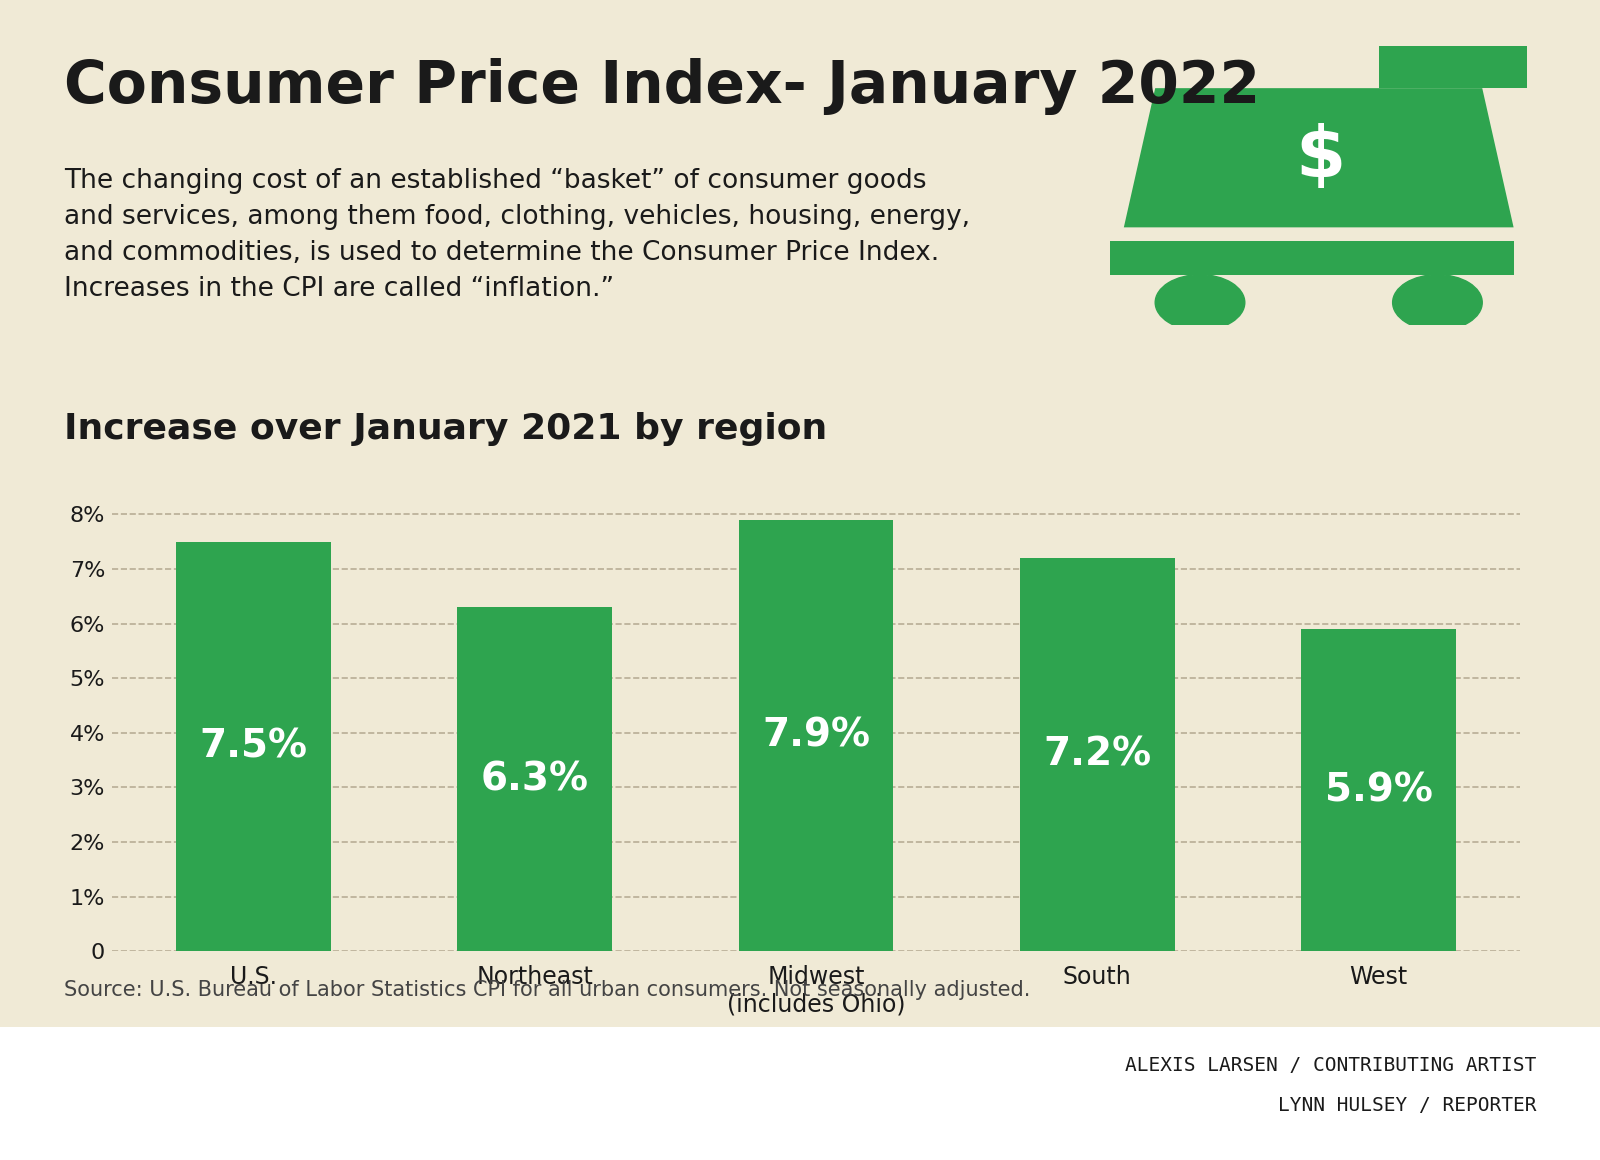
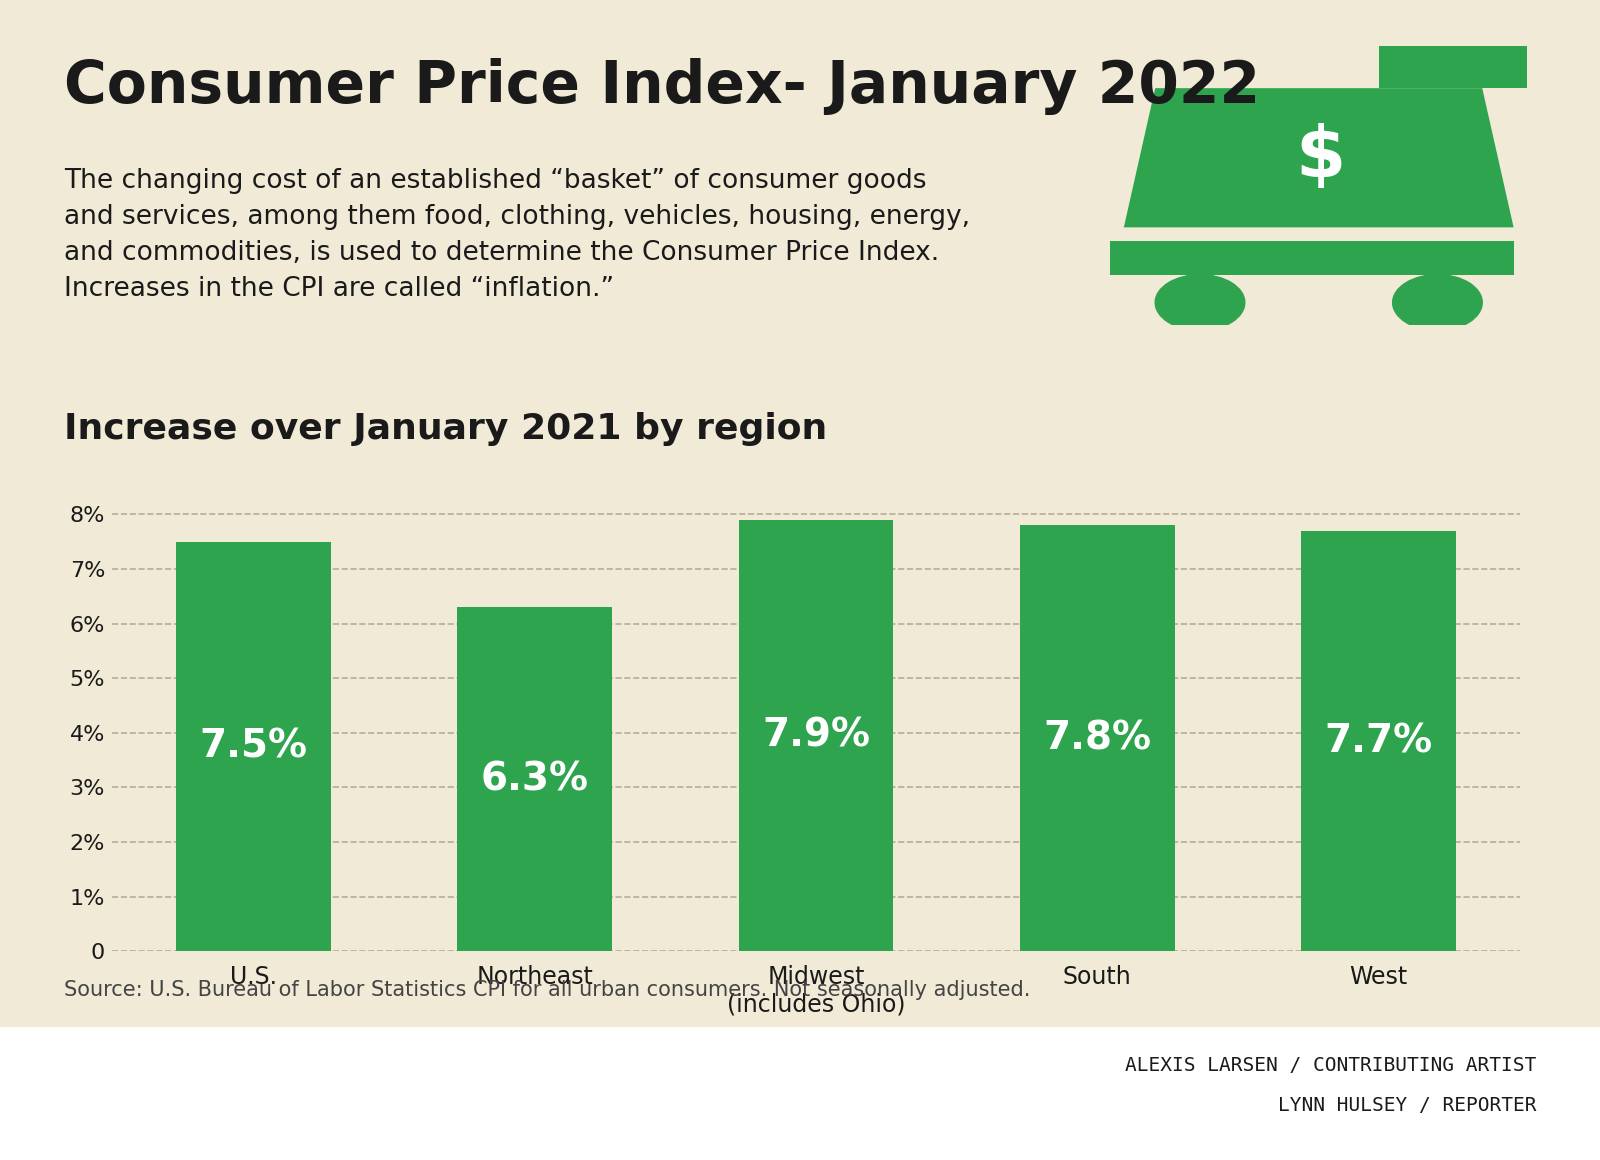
South: 7.2% -> 7.8%
West: 5.9% -> 7.7%
